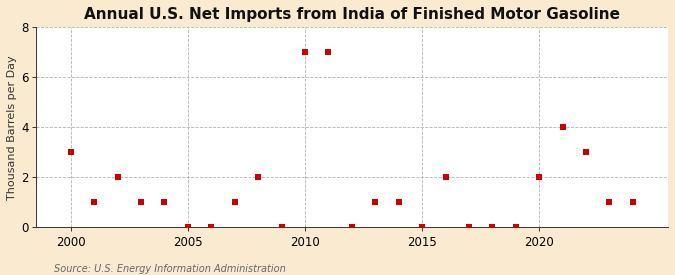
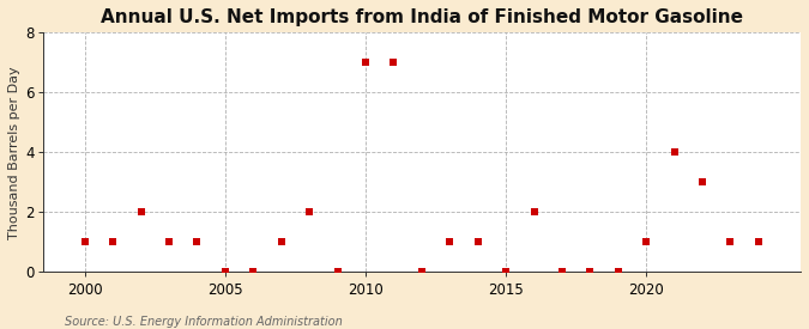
2000: 3 -> 1
2020: 2 -> 1
